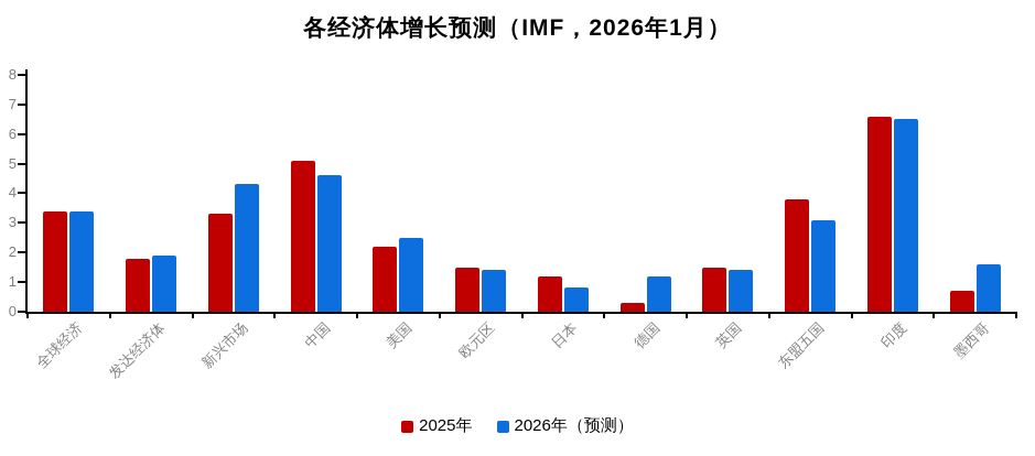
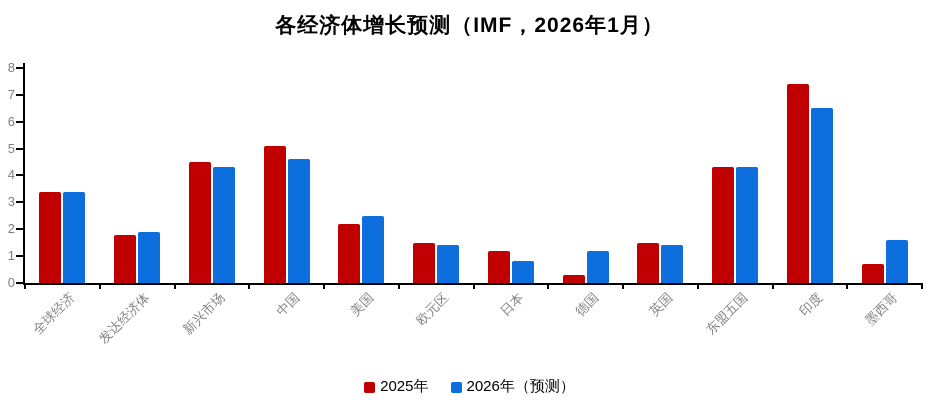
2025年/新兴市场: 3.3 -> 4.5
2025年/东盟五国: 3.8 -> 4.3
2026年（预测）/东盟五国: 3.1 -> 4.3
2025年/印度: 6.6 -> 7.4
